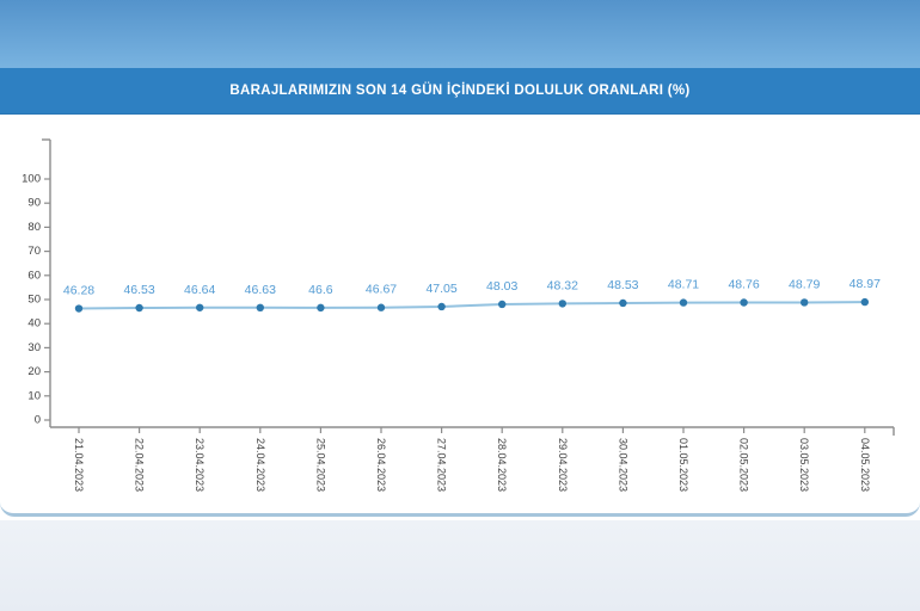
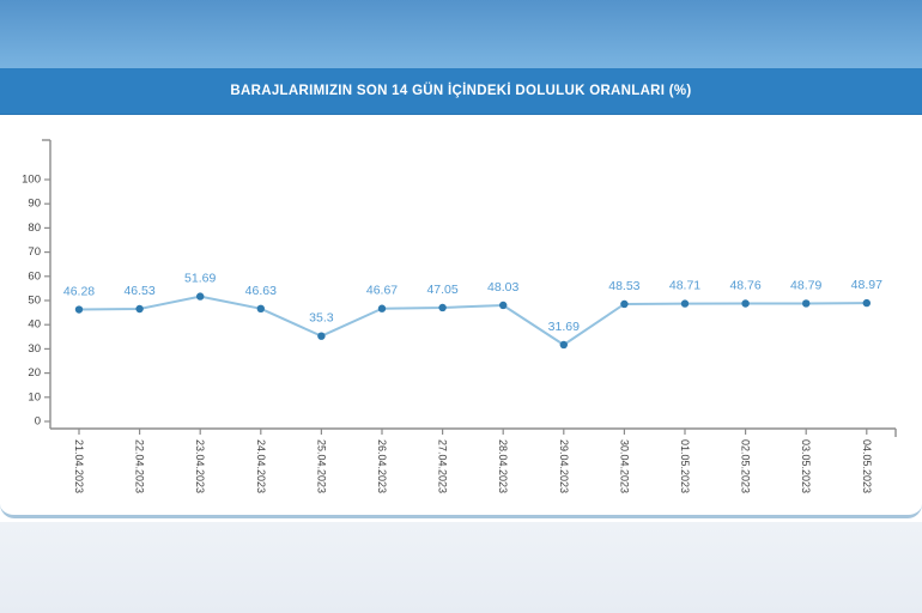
23.04.2023: 46.64 -> 51.69
25.04.2023: 46.6 -> 35.3
29.04.2023: 48.32 -> 31.69
